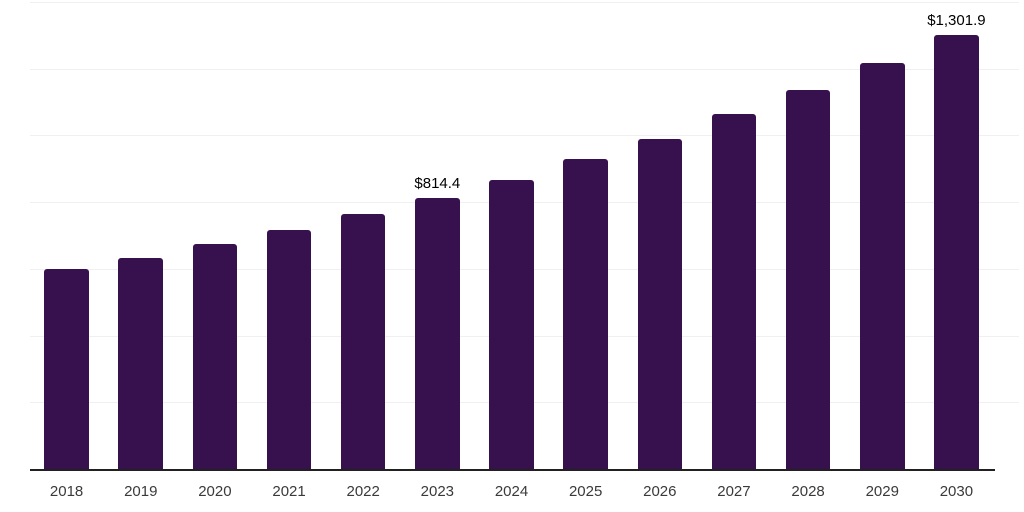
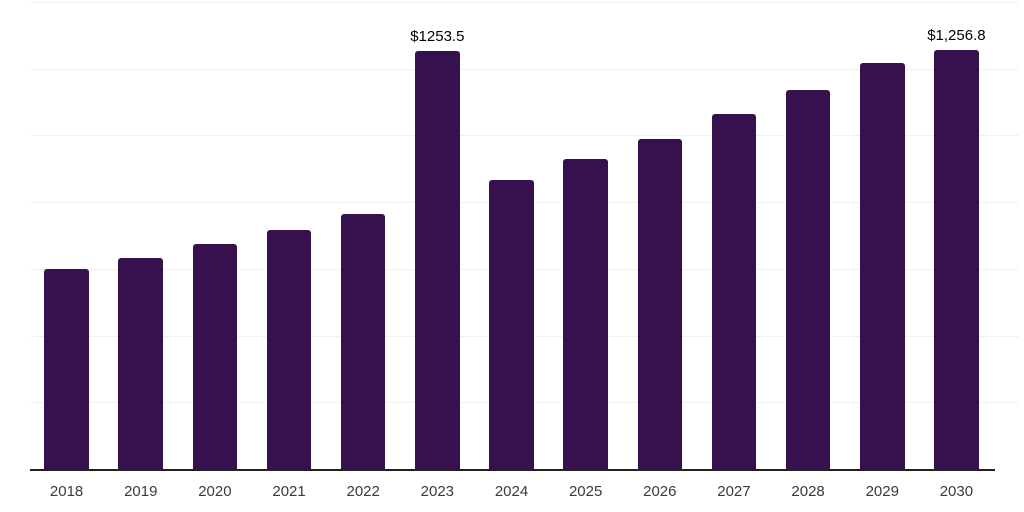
2023: $814.4 -> $1253.5
2030: $1,301.9 -> $1,256.8
